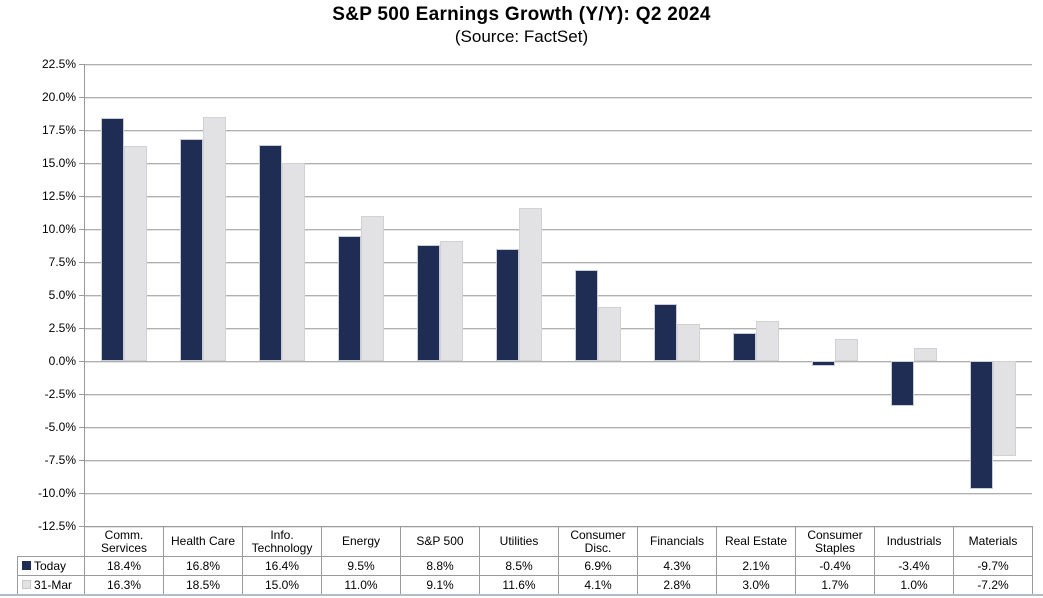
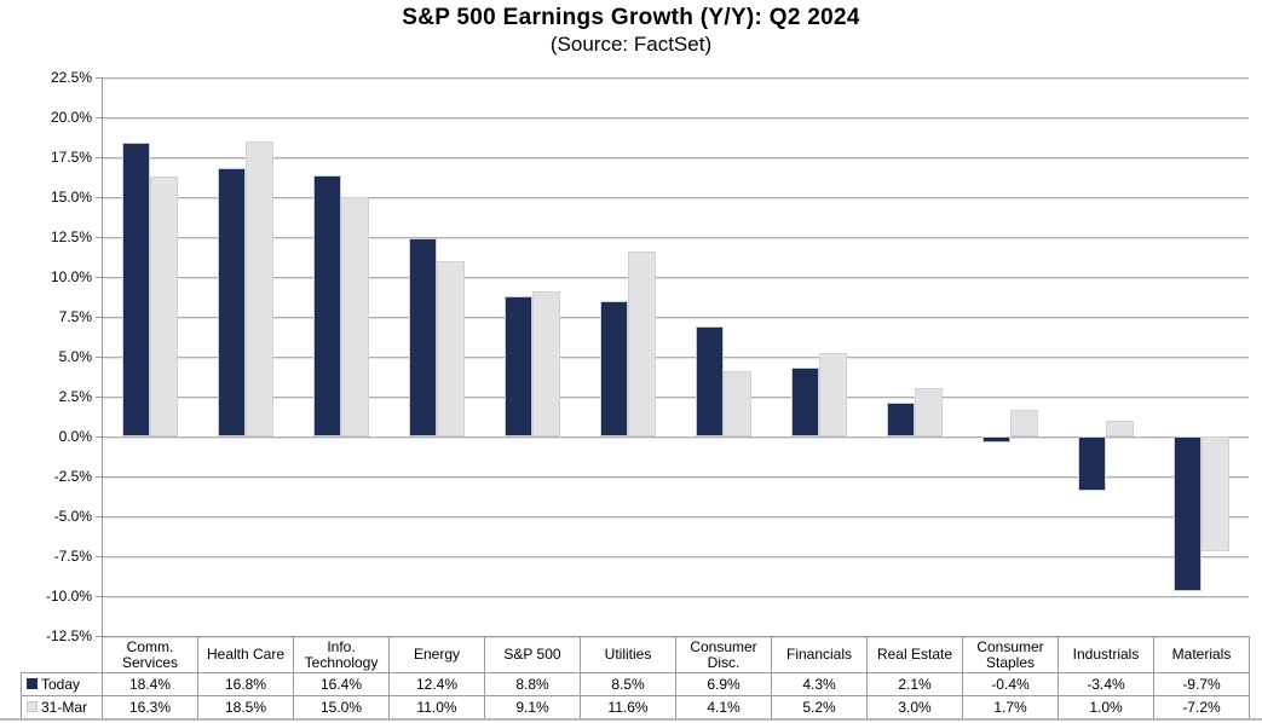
Today/Energy: 9.5% -> 12.4%
31-Mar/Financials: 2.8% -> 5.2%
